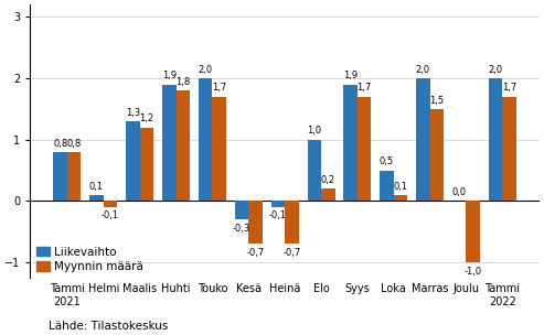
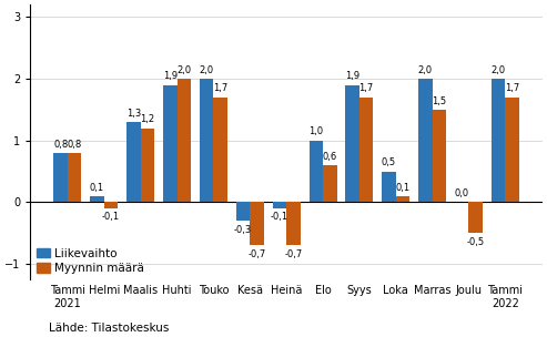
Myynnin määrä/Huhti: 1,8 -> 2,0
Myynnin määrä/Elo: 0,2 -> 0,6
Myynnin määrä/Joulu: -1,0 -> -0,5
